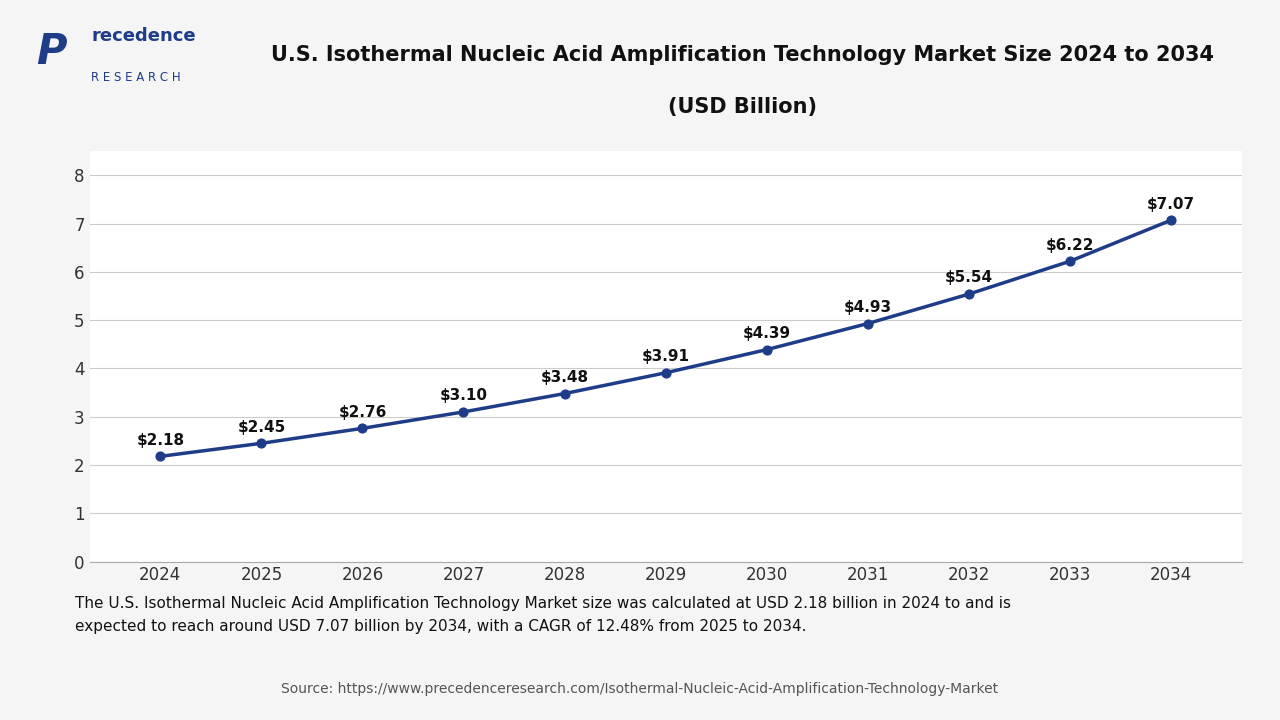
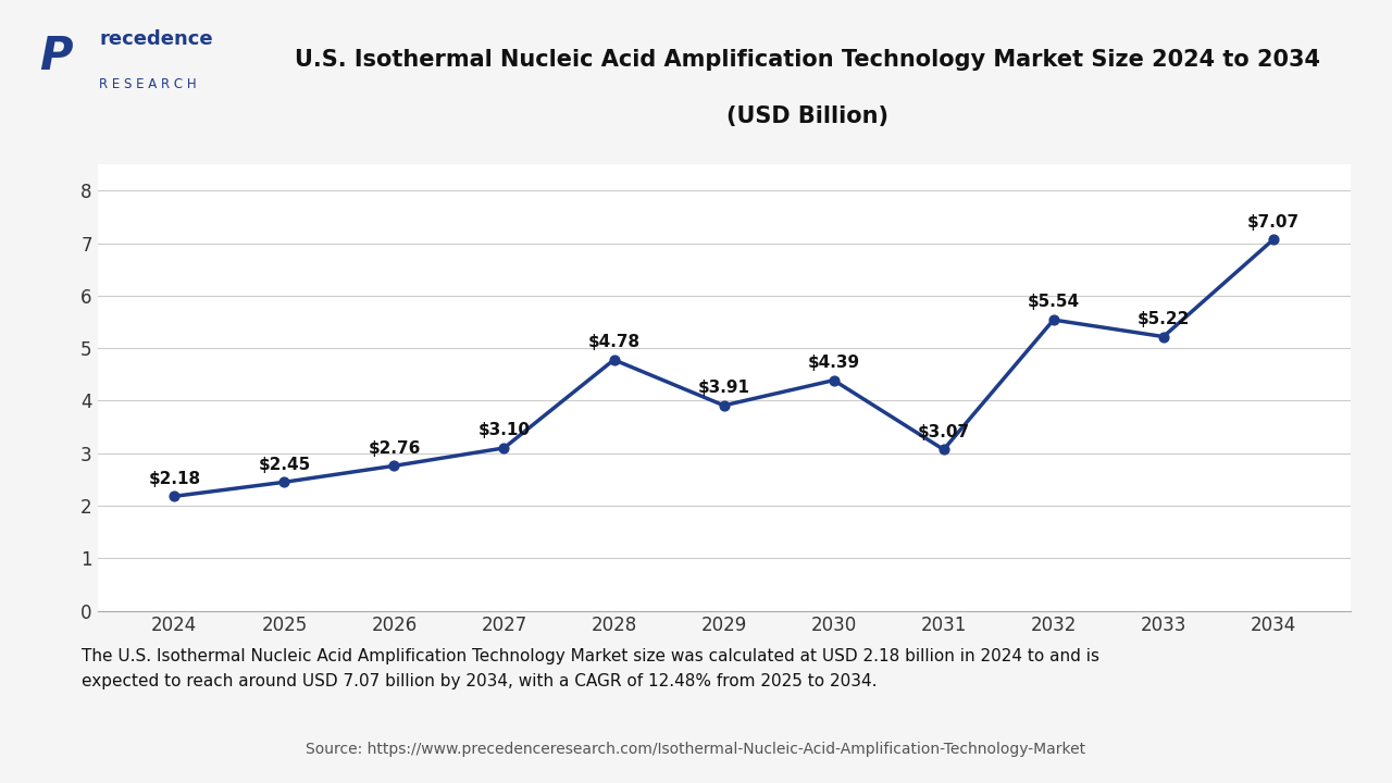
2028: $3.48 -> $4.78
2031: $4.93 -> $3.07
2033: $6.22 -> $5.22
